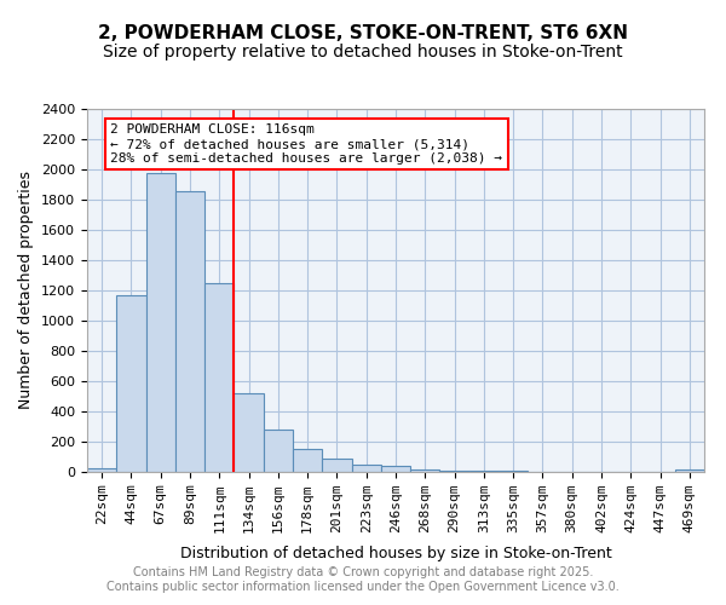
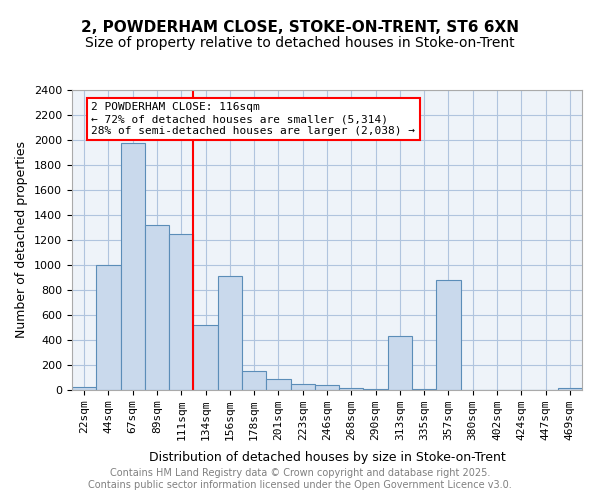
44sqm: 1170 -> 1000
89sqm: 1860 -> 1320
156sqm: 280 -> 910
313sqm: 10 -> 430
357sqm: 0 -> 880
